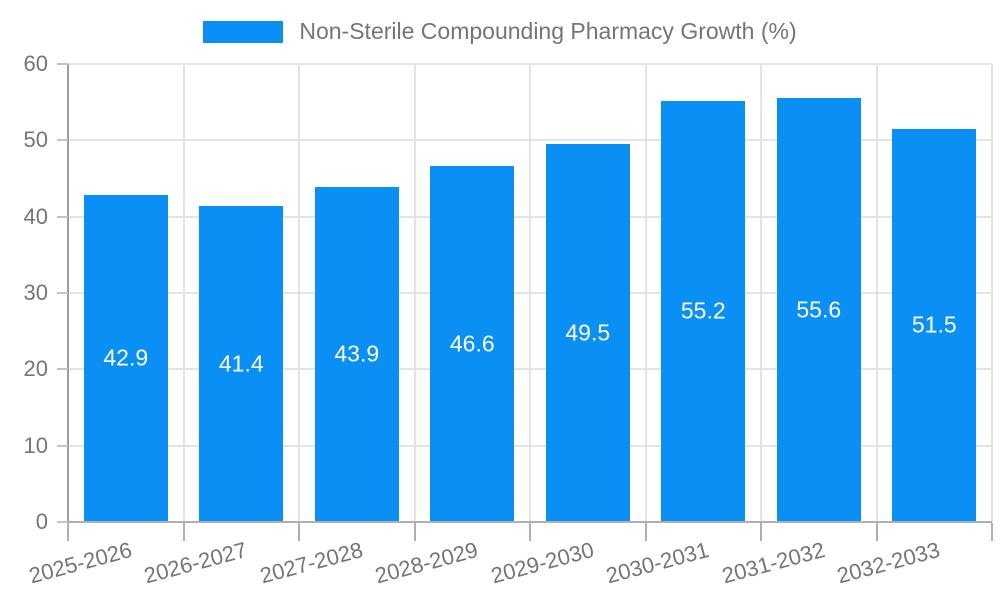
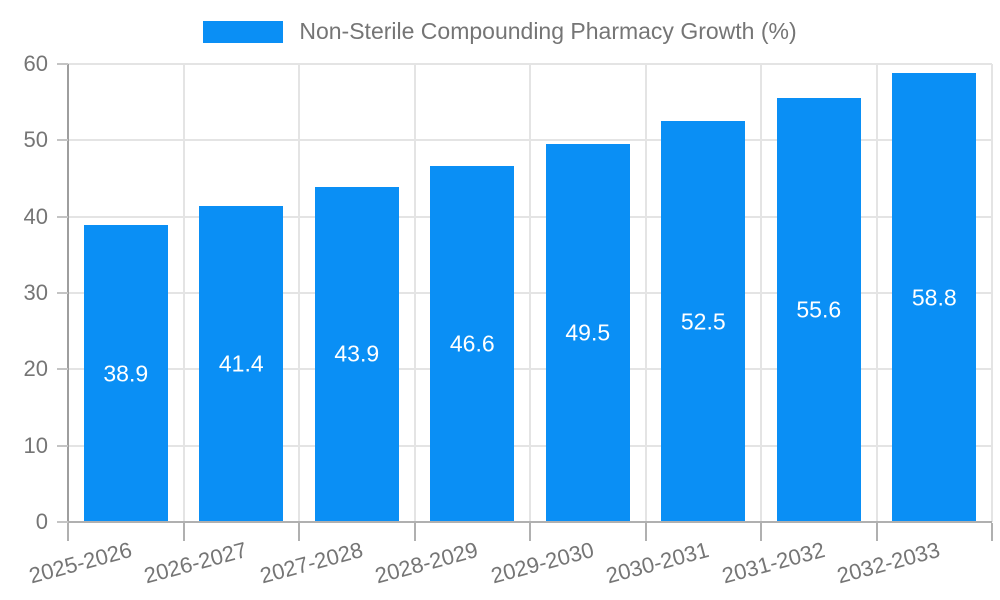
2025-2026: 42.9 -> 38.9
2030-2031: 55.2 -> 52.5
2032-2033: 51.5 -> 58.8
